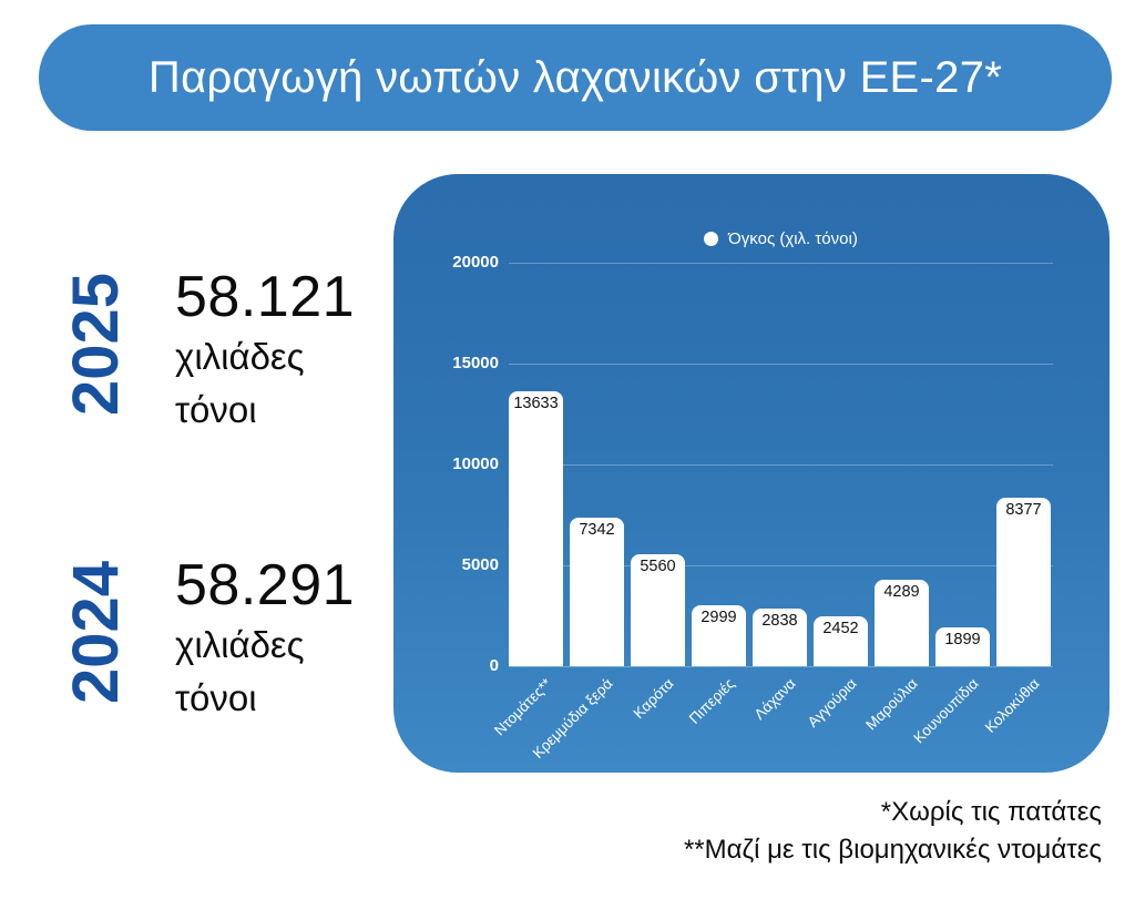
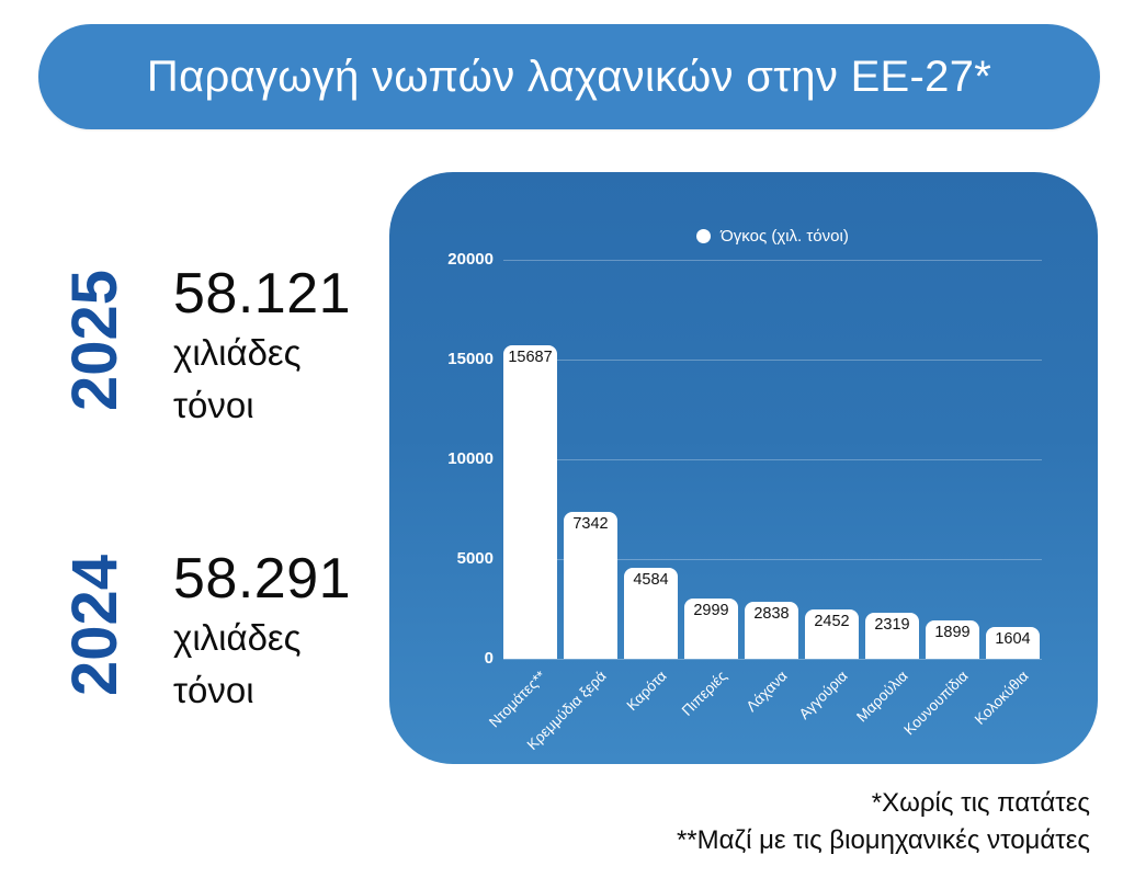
Ντομάτες**: 13633 -> 15687
Καρότα: 5560 -> 4584
Μαρούλια: 4289 -> 2319
Κολοκύθια: 8377 -> 1604
